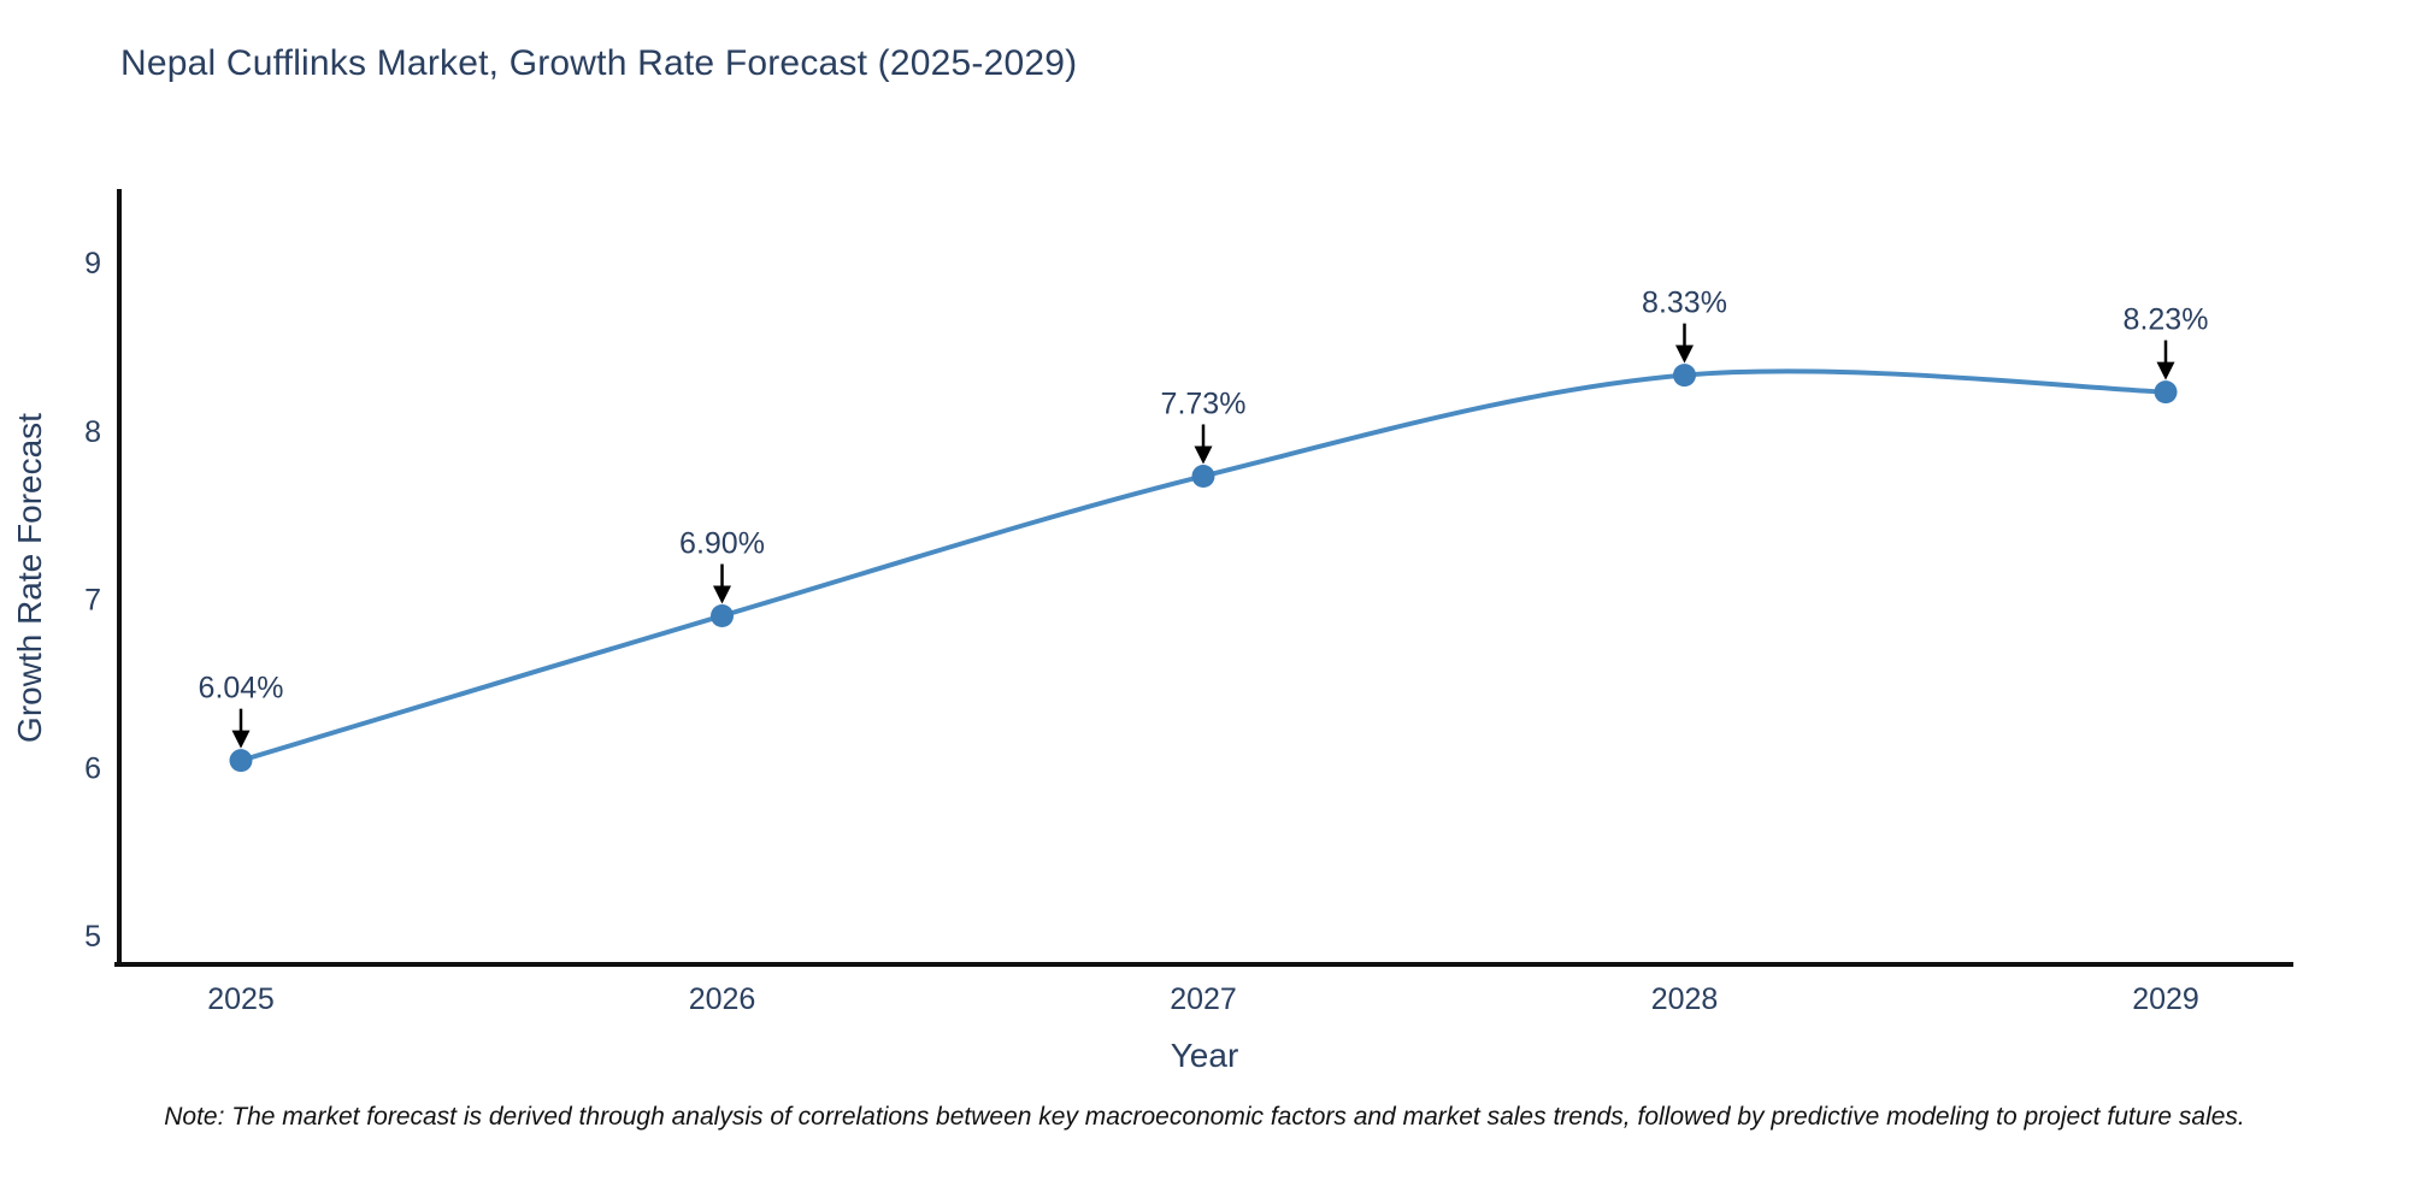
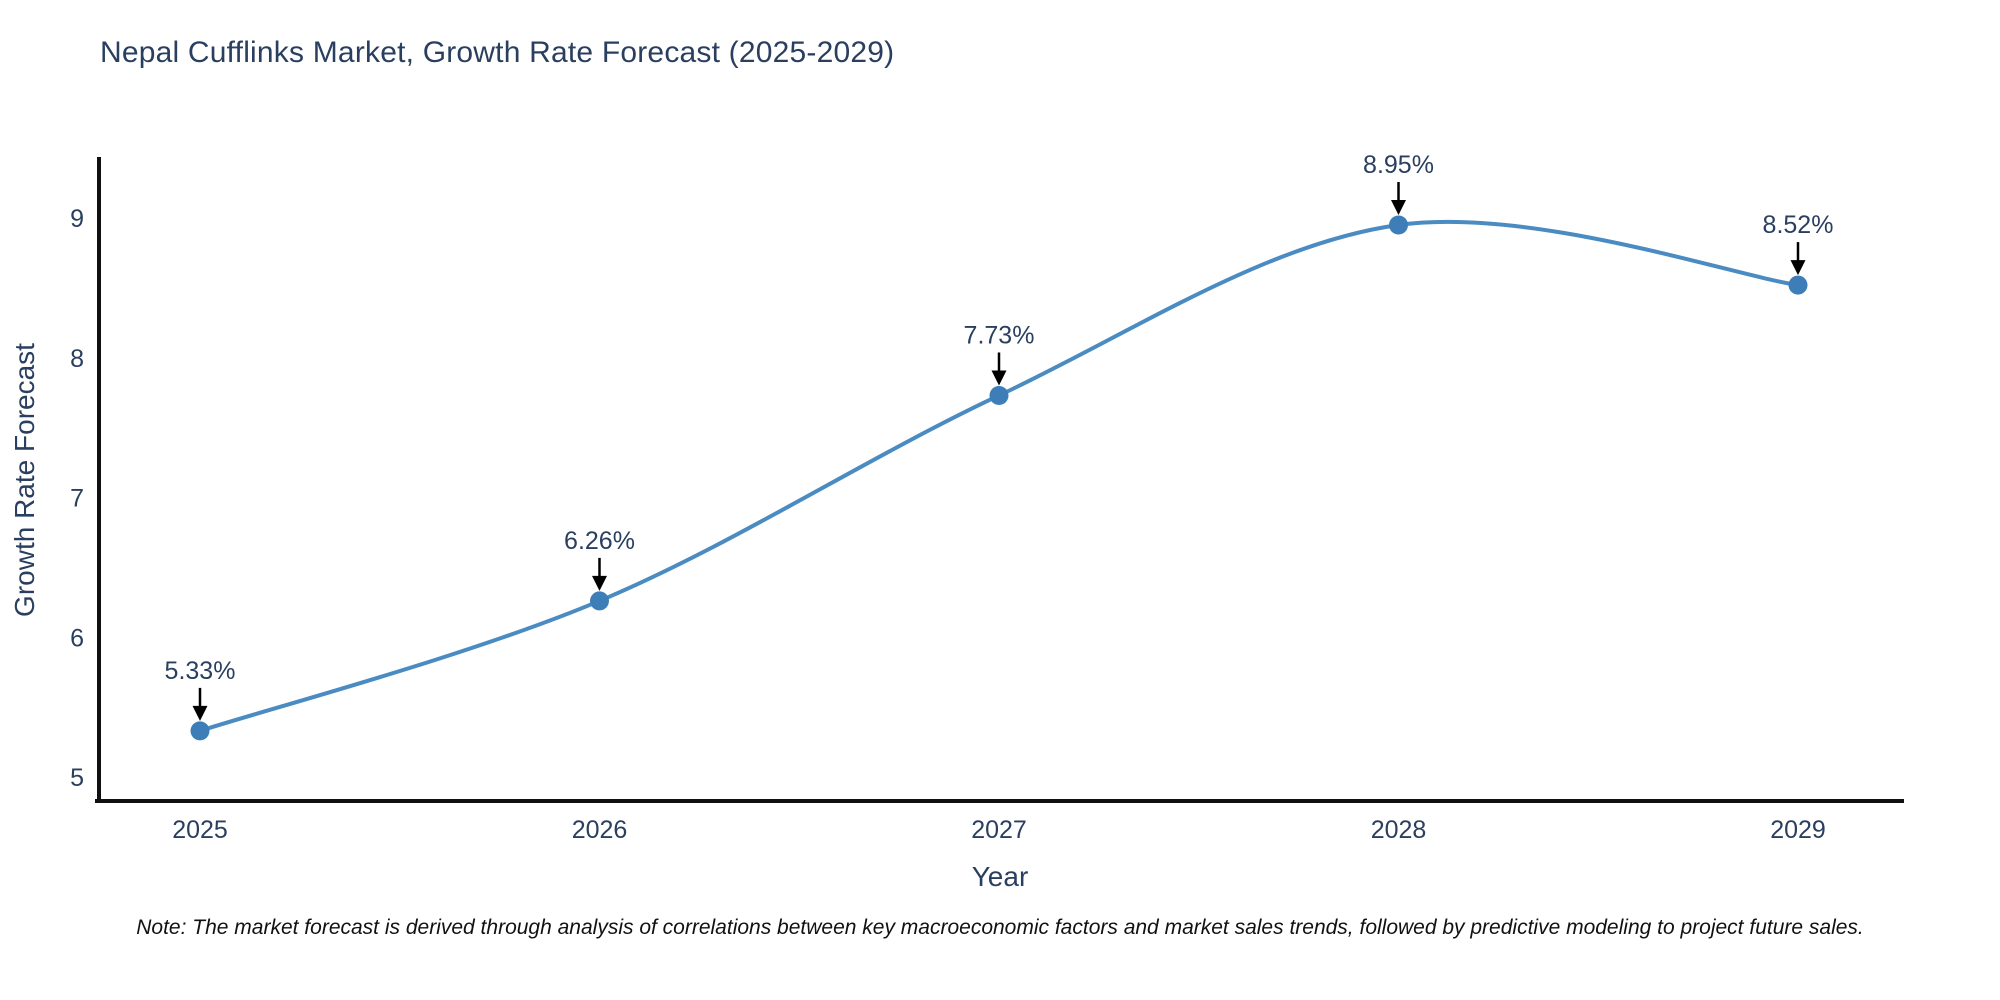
2025: 6.04% -> 5.33%
2026: 6.90% -> 6.26%
2028: 8.33% -> 8.95%
2029: 8.23% -> 8.52%
